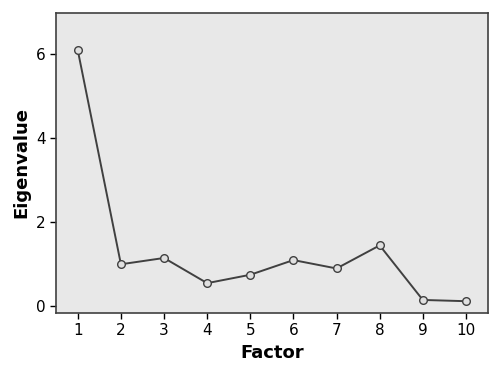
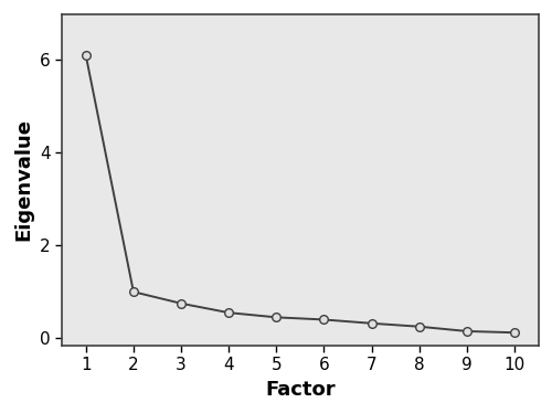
3: 1.15 -> 0.75
5: 0.75 -> 0.45
6: 1.10 -> 0.40
7: 0.90 -> 0.32
8: 1.45 -> 0.25
